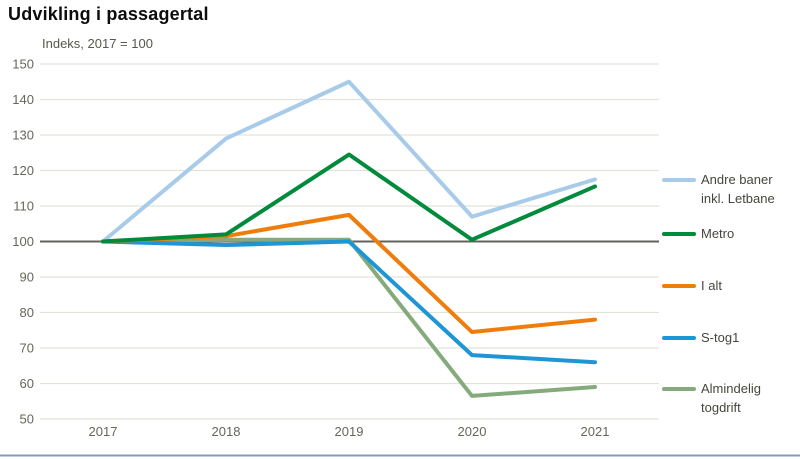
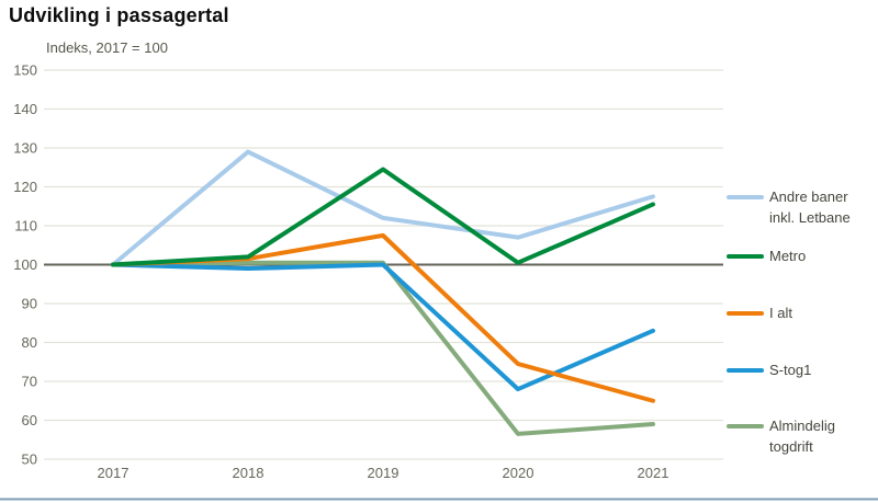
Andre baner inkl. Letbane/2019: 145 -> 112
S-tog1/2021: 66 -> 83
I alt/2021: 78 -> 65
